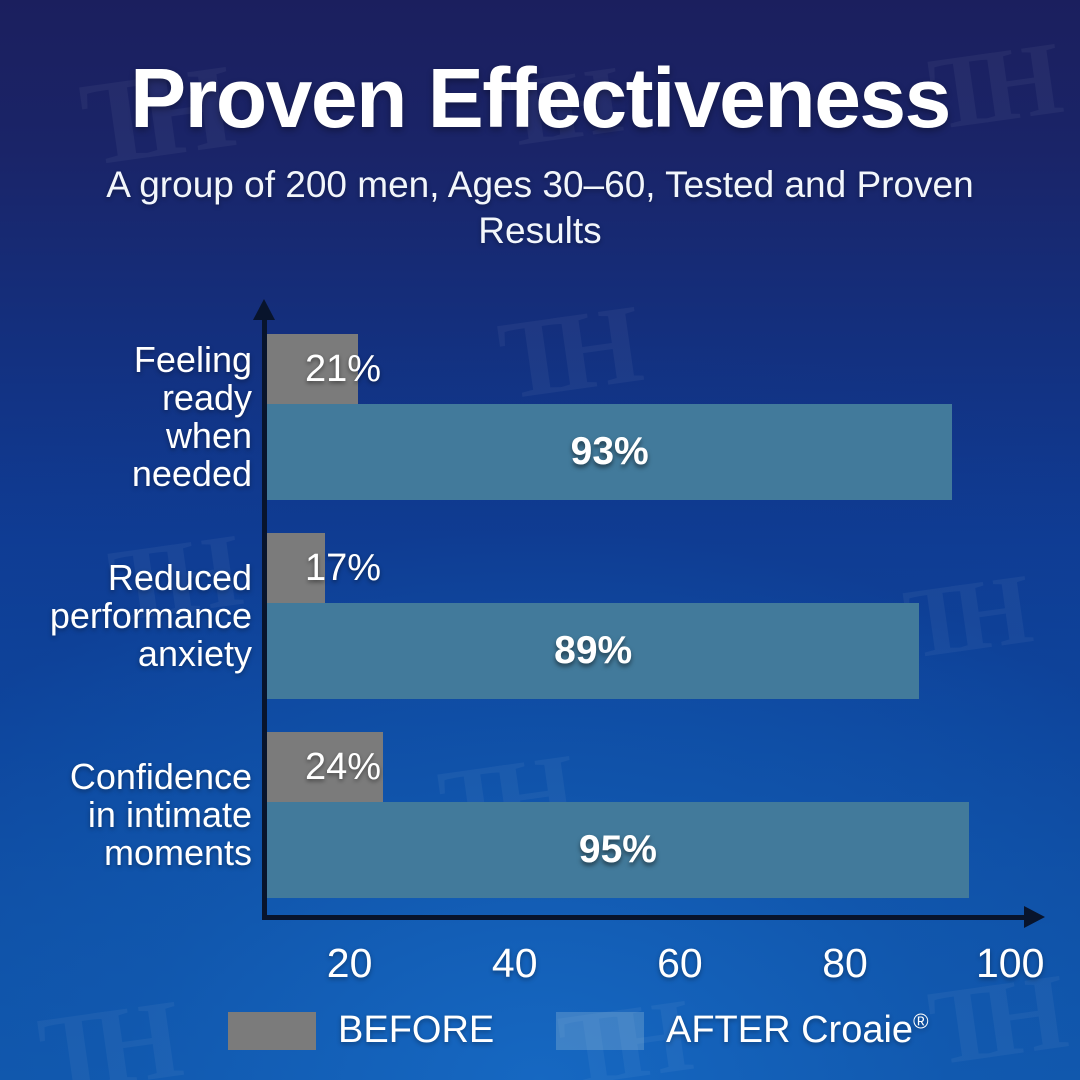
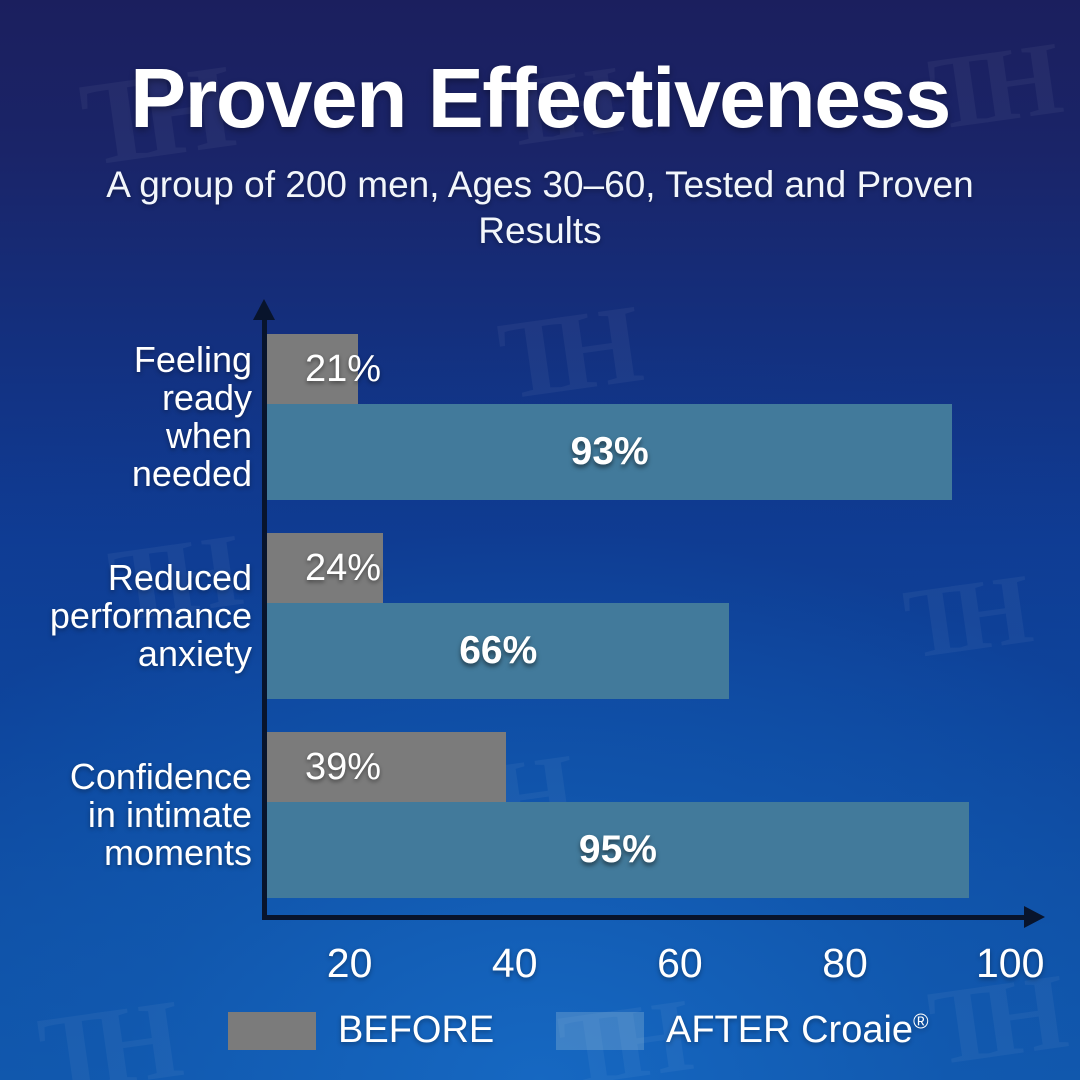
BEFORE/Reduced performance anxiety: 17% -> 24%
AFTER Croaie®/Reduced performance anxiety: 89% -> 66%
BEFORE/Confidence in intimate moments: 24% -> 39%
